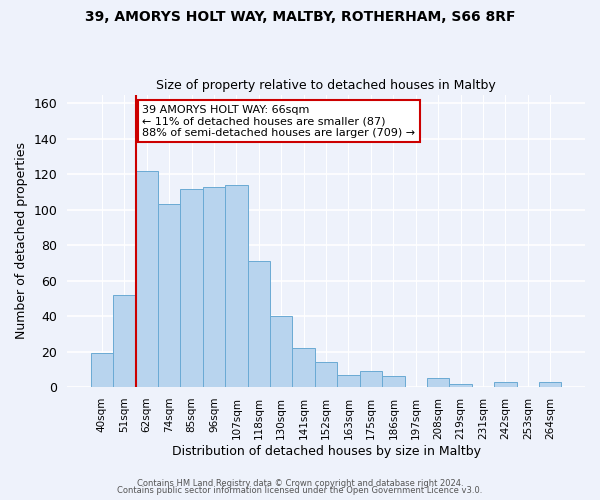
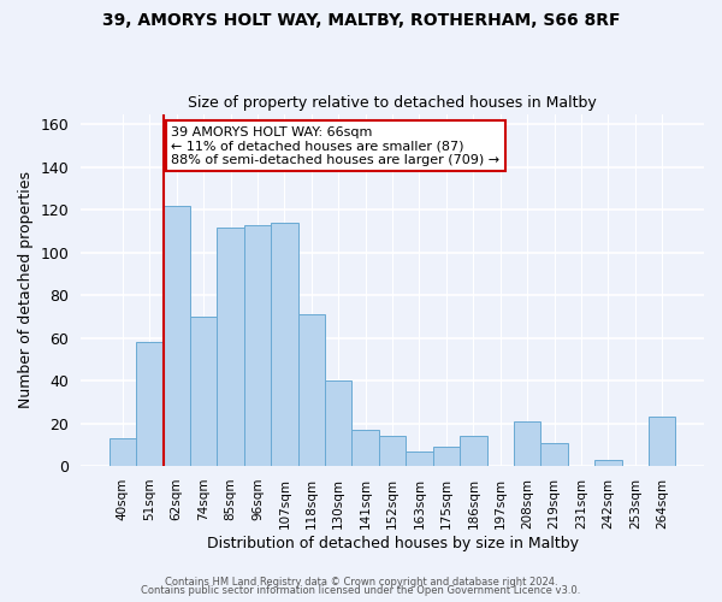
40sqm: 19 -> 13
51sqm: 52 -> 58
74sqm: 103 -> 70
141sqm: 22 -> 17
186sqm: 6 -> 14
208sqm: 5 -> 21
219sqm: 2 -> 11
264sqm: 3 -> 23
